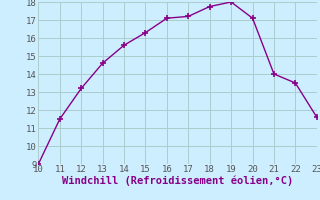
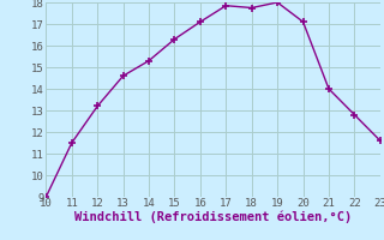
14: 15.6 -> 15.3
17: 17.2 -> 17.9
22: 13.5 -> 12.8
